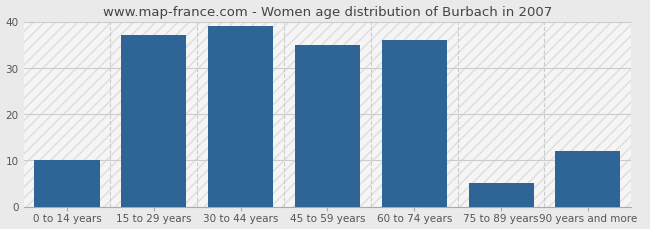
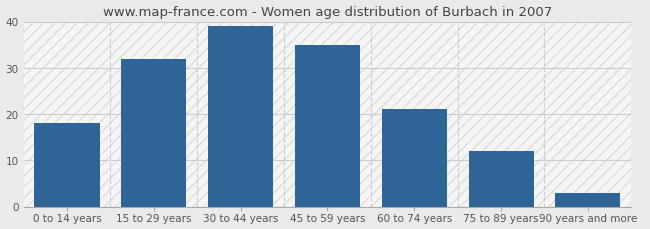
0 to 14 years: 10 -> 18
15 to 29 years: 37 -> 32
60 to 74 years: 36 -> 21
75 to 89 years: 5 -> 12
90 years and more: 12 -> 3
